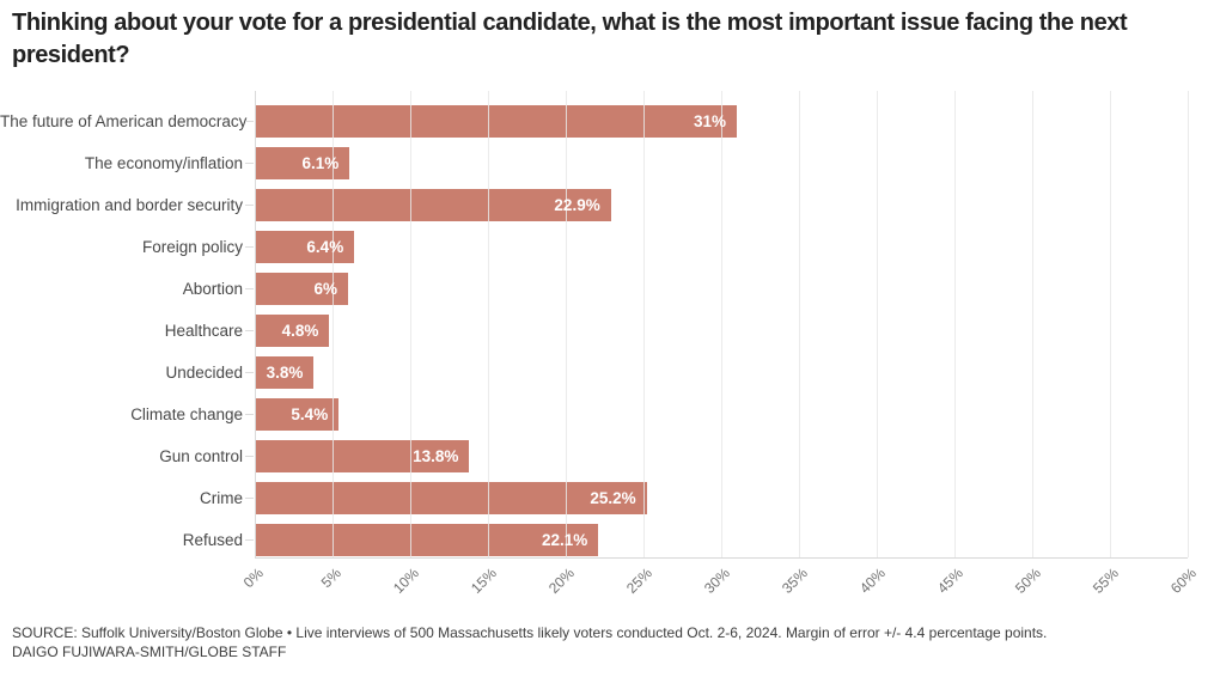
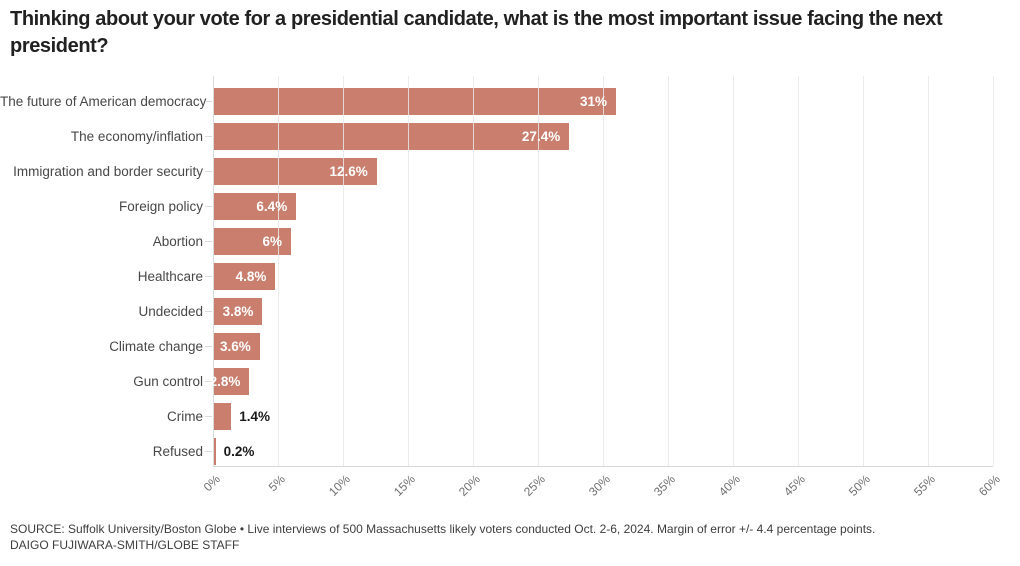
The economy/inflation: 6.1% -> 27.4%
Immigration and border security: 22.9% -> 12.6%
Climate change: 5.4% -> 3.6%
Gun control: 13.8% -> 2.8%
Crime: 25.2% -> 1.4%
Refused: 22.1% -> 0.2%
